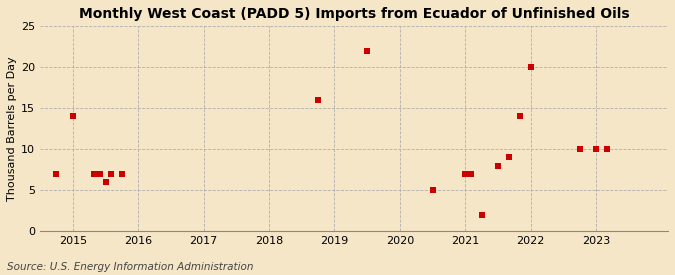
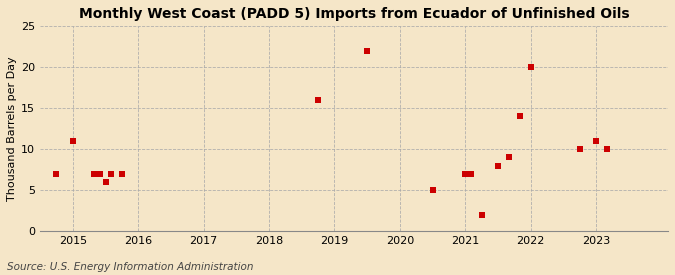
2015: 14 -> 11
2023: 10 -> 11
